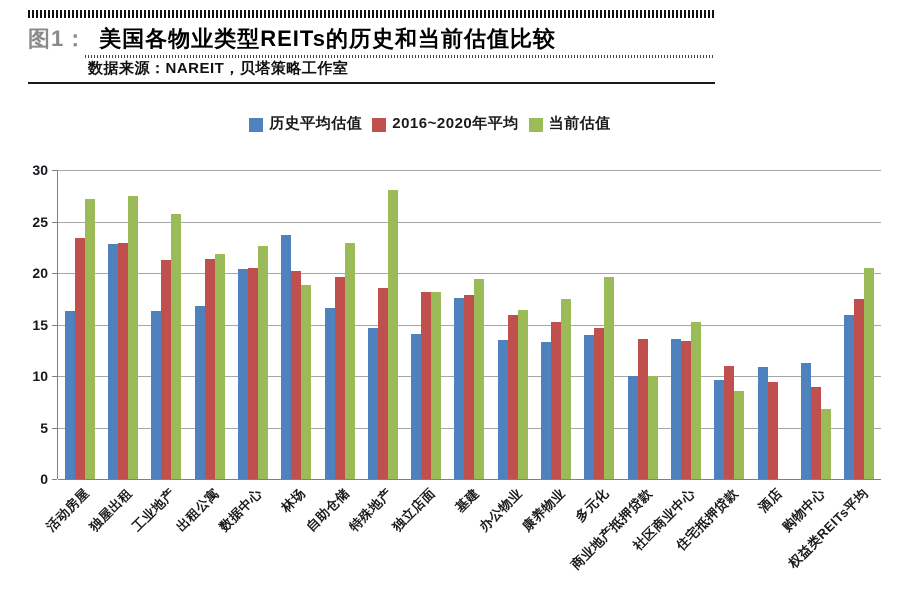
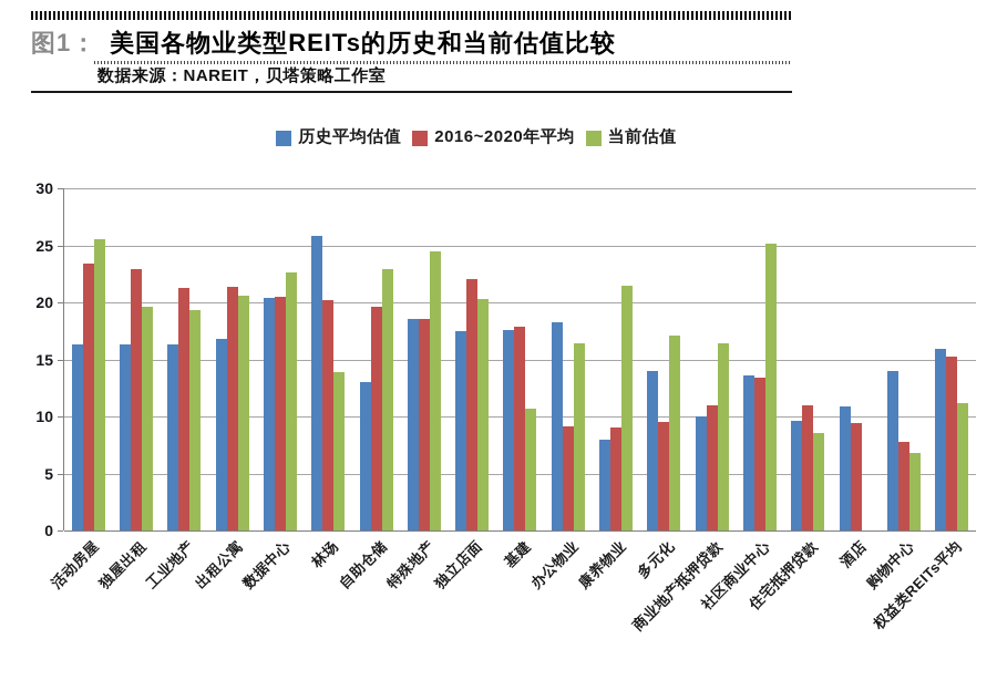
当前估值/活动房屋: 27.2 -> 25.5
历史平均估值/独屋出租: 22.8 -> 16.3
当前估值/独屋出租: 27.5 -> 19.6
当前估值/工业地产: 25.7 -> 19.3
当前估值/出租公寓: 21.8 -> 20.6
历史平均估值/林场: 23.7 -> 25.8
当前估值/林场: 18.8 -> 13.9
历史平均估值/自助仓储: 16.6 -> 13.0
历史平均估值/特殊地产: 14.7 -> 18.5
当前估值/特殊地产: 28.1 -> 24.5
历史平均估值/独立店面: 14.1 -> 17.5
2016~2020年平均/独立店面: 18.2 -> 22.0
当前估值/独立店面: 18.2 -> 20.3
当前估值/基建: 19.4 -> 10.7
历史平均估值/办公物业: 13.5 -> 18.3
2016~2020年平均/办公物业: 15.9 -> 9.1
历史平均估值/康养物业: 13.3 -> 8.0
2016~2020年平均/康养物业: 15.2 -> 9.0
当前估值/康养物业: 17.5 -> 21.5
2016~2020年平均/多元化: 14.7 -> 9.5
当前估值/多元化: 19.6 -> 17.1
2016~2020年平均/商业地产抵押贷款: 13.6 -> 11.0
当前估值/商业地产抵押贷款: 10.0 -> 16.4
当前估值/社区商业中心: 15.2 -> 25.1
历史平均估值/购物中心: 11.3 -> 14.0
2016~2020年平均/购物中心: 8.9 -> 7.8
2016~2020年平均/权益类REITs平均: 17.5 -> 15.2
当前估值/权益类REITs平均: 20.5 -> 11.2
